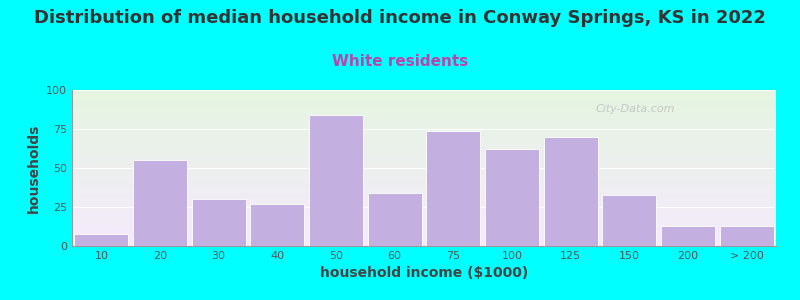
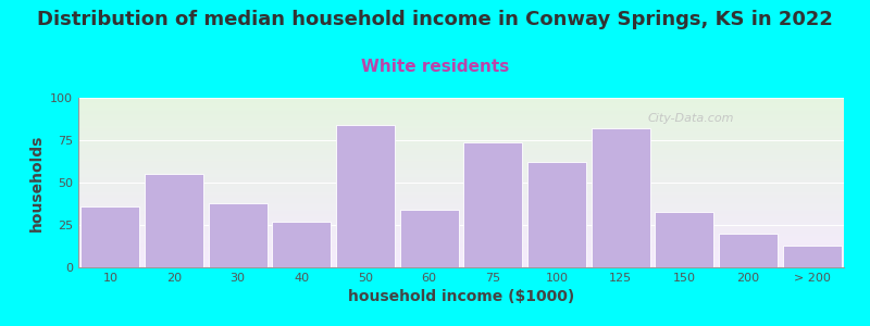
10: 8 -> 36
30: 30 -> 38
125: 70 -> 82
200: 13 -> 20
